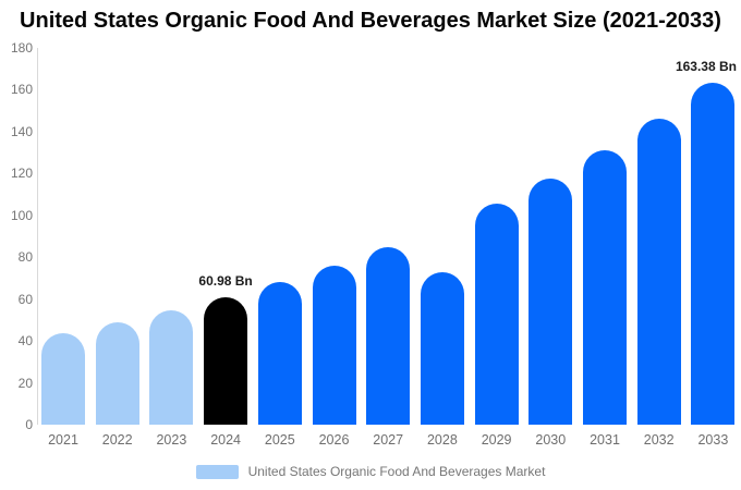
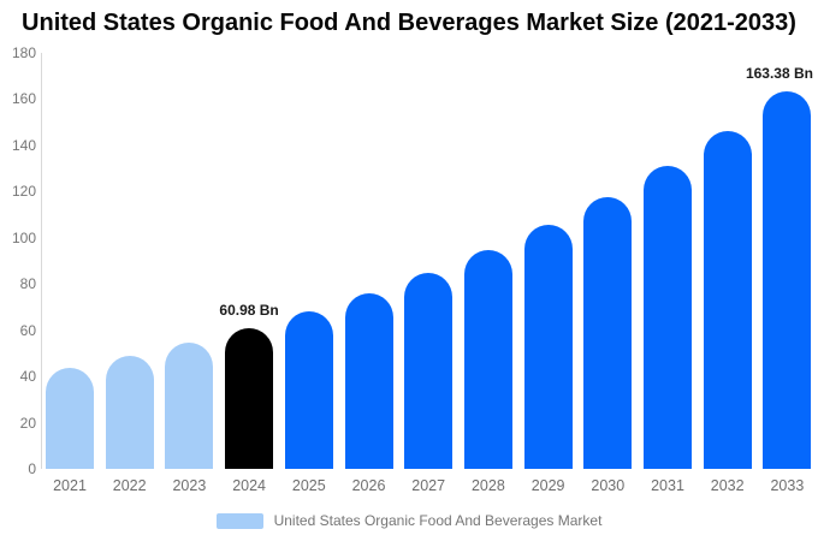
2028: 73 -> 94
